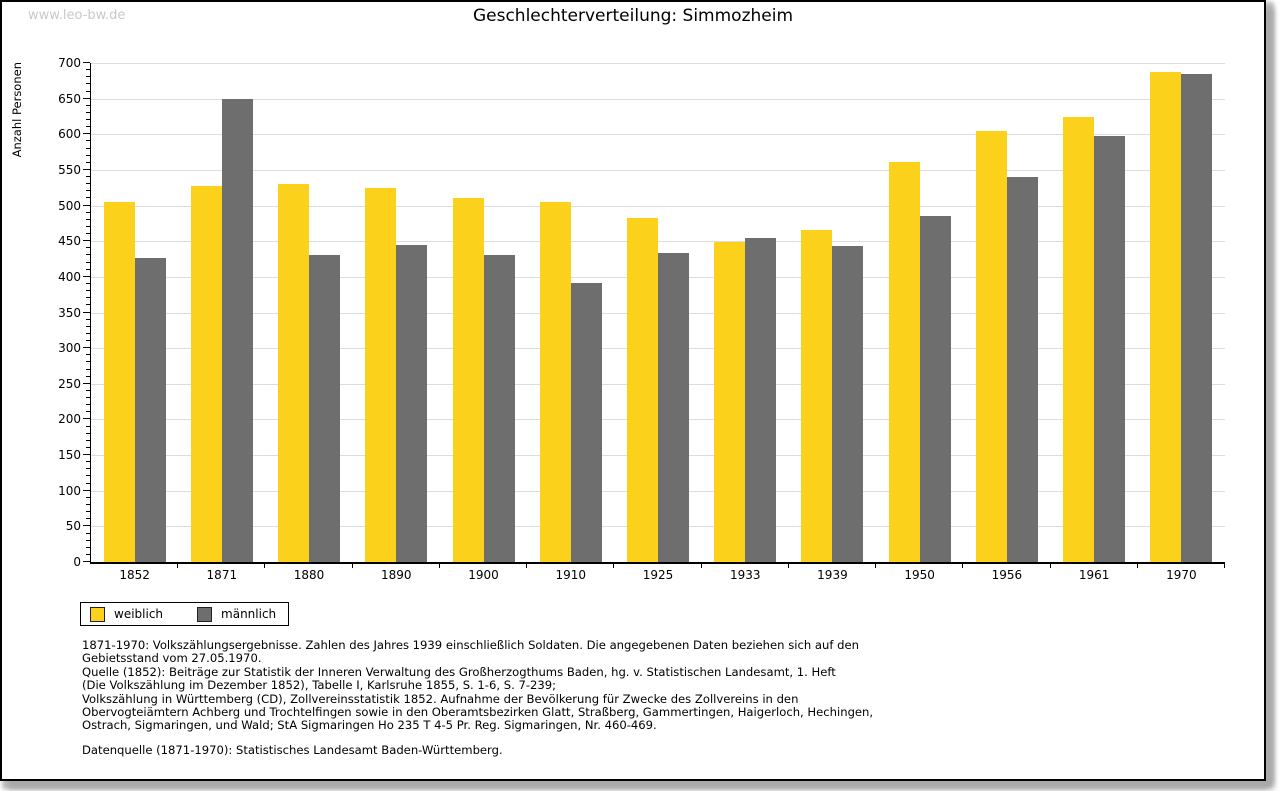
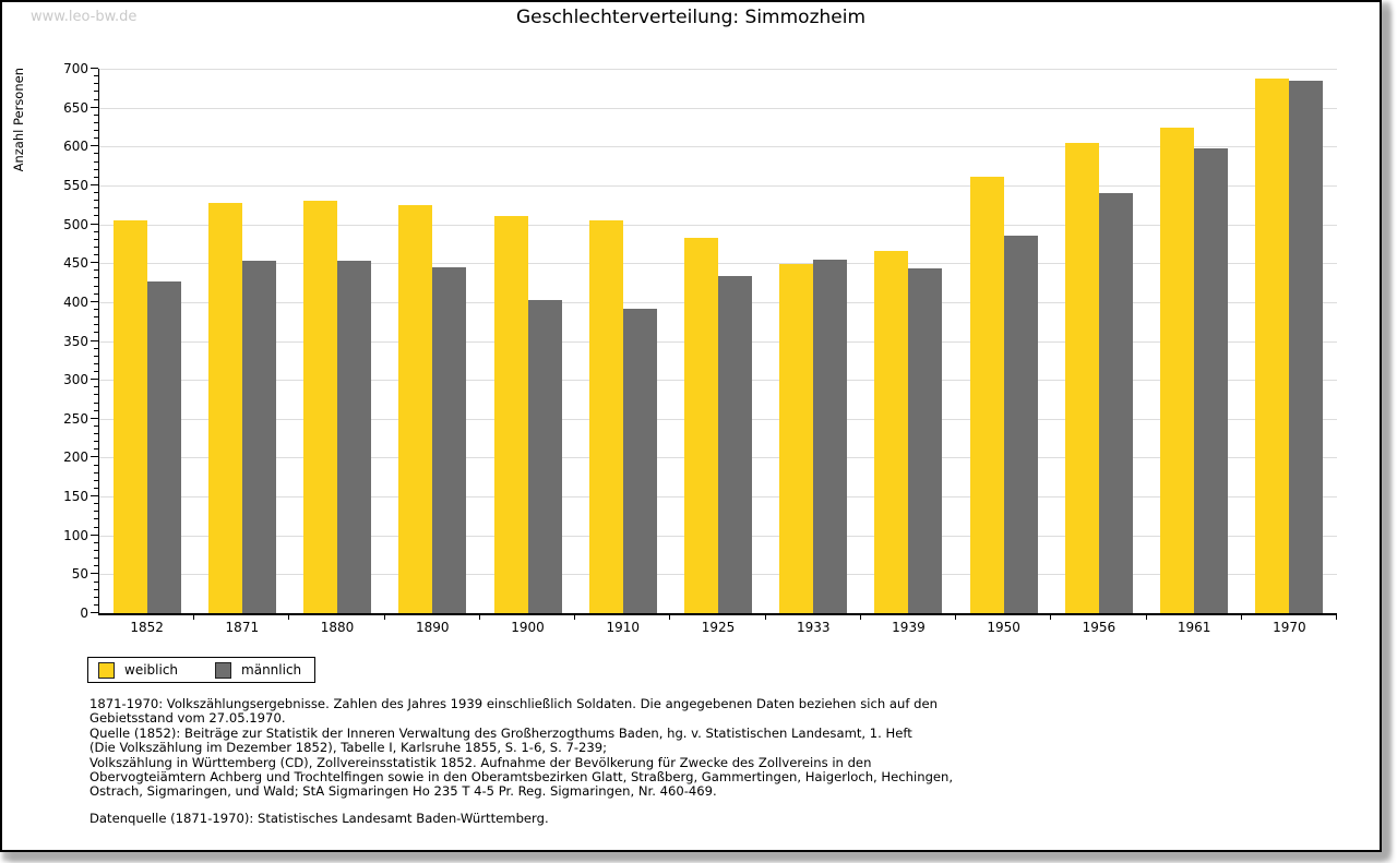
männlich/1871: 650 -> 450
männlich/1880: 430 -> 450
männlich/1900: 430 -> 400
